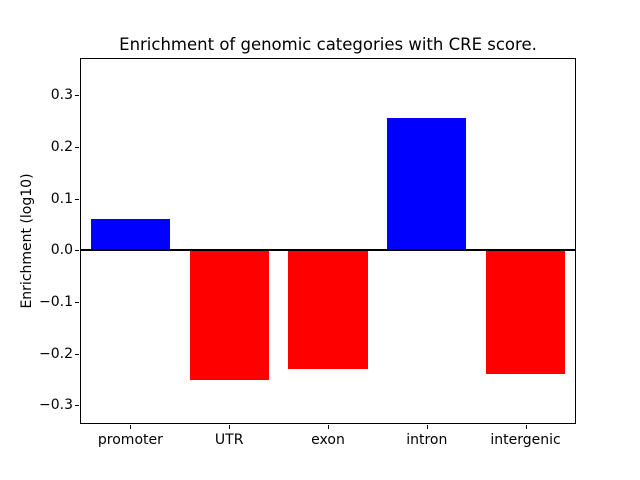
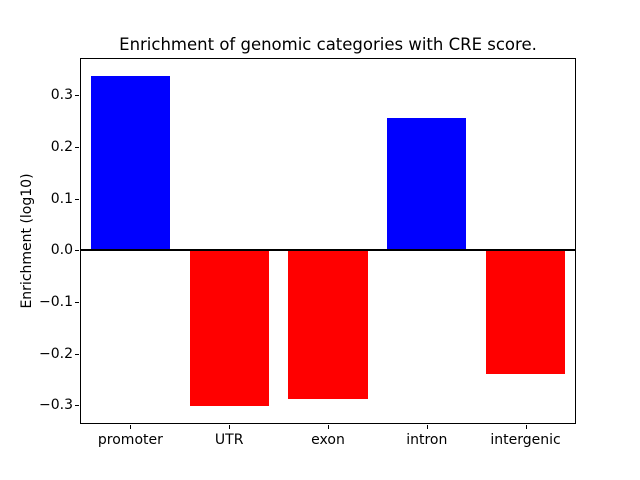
promoter: 0.06 -> 0.34
UTR: -0.25 -> -0.30
exon: -0.23 -> -0.29
